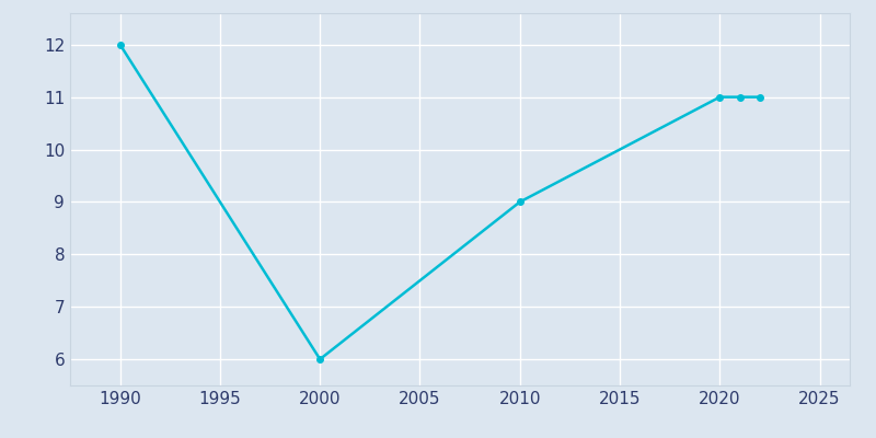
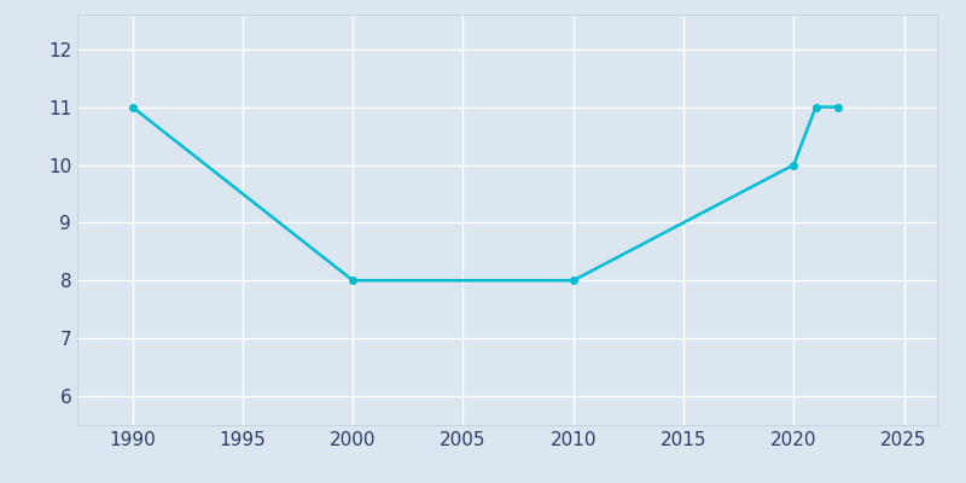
1990: 12 -> 11
2000: 6 -> 8
2010: 9 -> 8
2020: 11 -> 10
